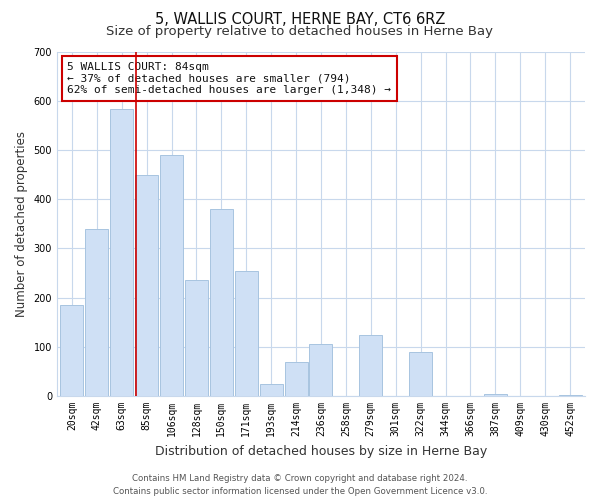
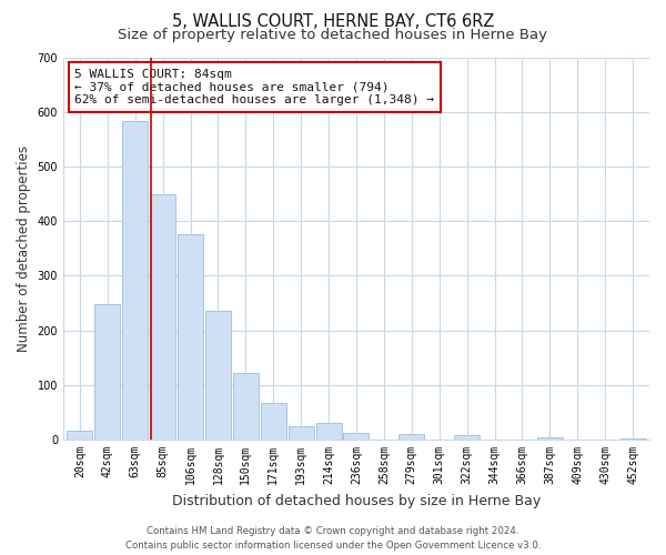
20sqm: 185 -> 17
42sqm: 340 -> 247
106sqm: 490 -> 375
150sqm: 380 -> 122
171sqm: 255 -> 67
214sqm: 70 -> 31
236sqm: 105 -> 13
279sqm: 125 -> 10
322sqm: 90 -> 9
